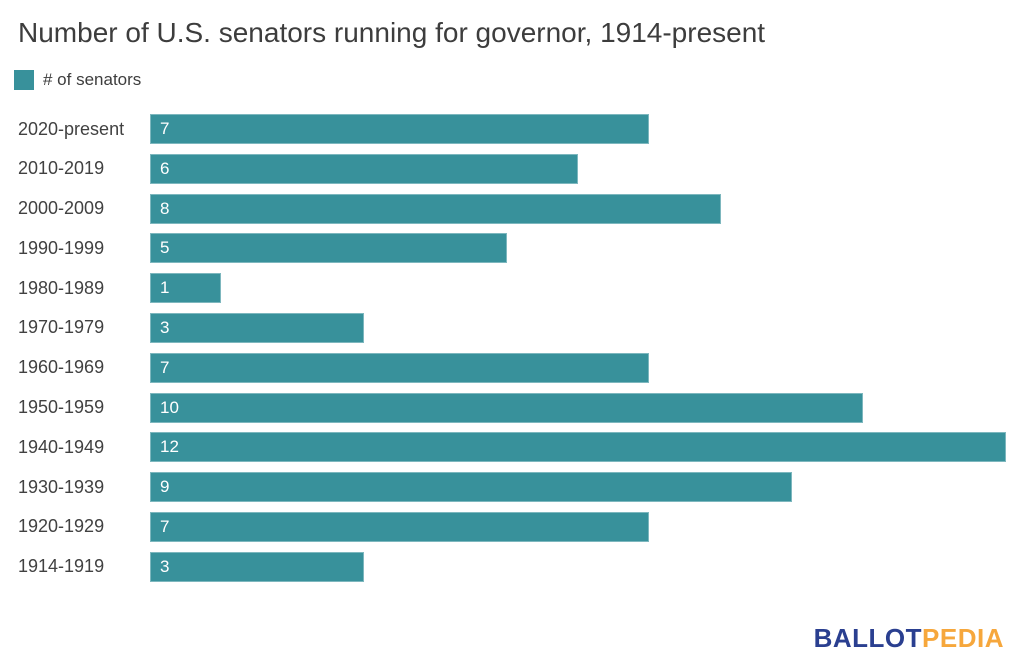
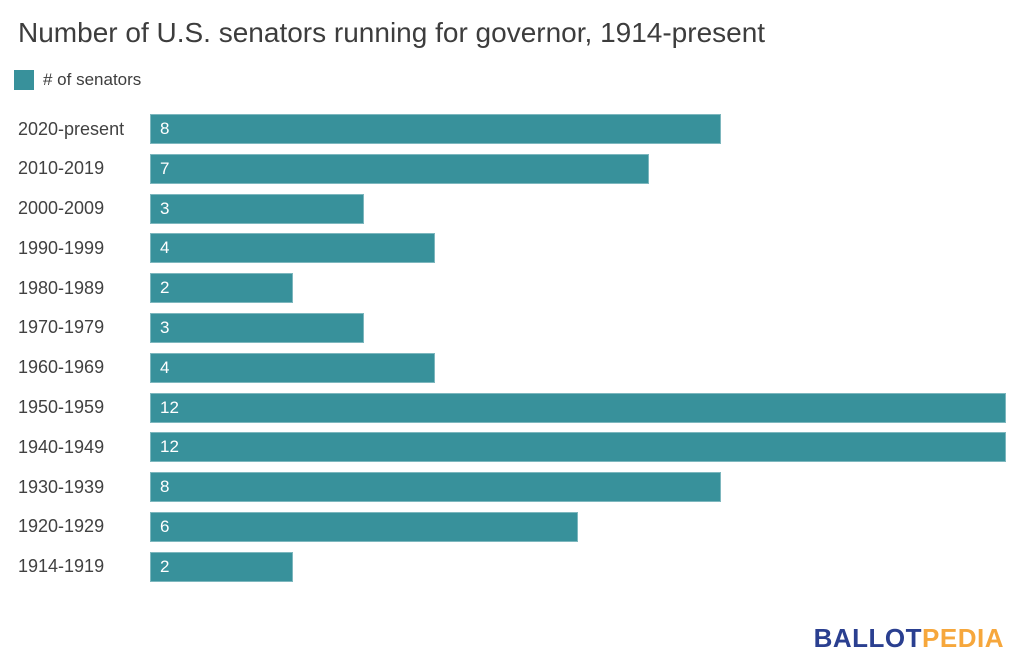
2020-present: 7 -> 8
2010-2019: 6 -> 7
2000-2009: 8 -> 3
1990-1999: 5 -> 4
1980-1989: 1 -> 2
1960-1969: 7 -> 4
1950-1959: 10 -> 12
1930-1939: 9 -> 8
1920-1929: 7 -> 6
1914-1919: 3 -> 2
